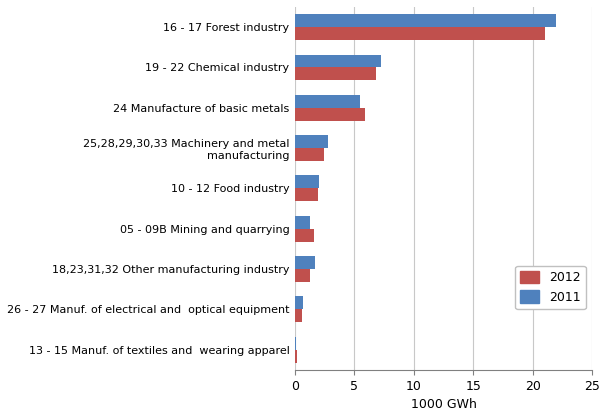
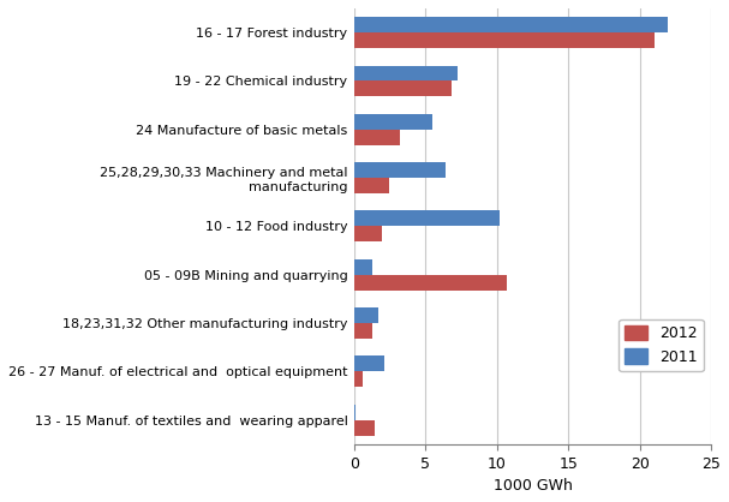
2012/24 Manufacture of basic metals: 5.9 -> 3.2
2011/25,28,29,30,33 Machinery and metal manufacturing: 2.8 -> 6.4
2011/10 - 12 Food industry: 2.0 -> 10.2
2012/05 - 09B Mining and quarrying: 1.6 -> 10.7
2011/26 - 27 Manuf. of electrical and optical equipment: 0.7 -> 2.1
2012/13 - 15 Manuf. of textiles and wearing apparel: 0.2 -> 1.4
